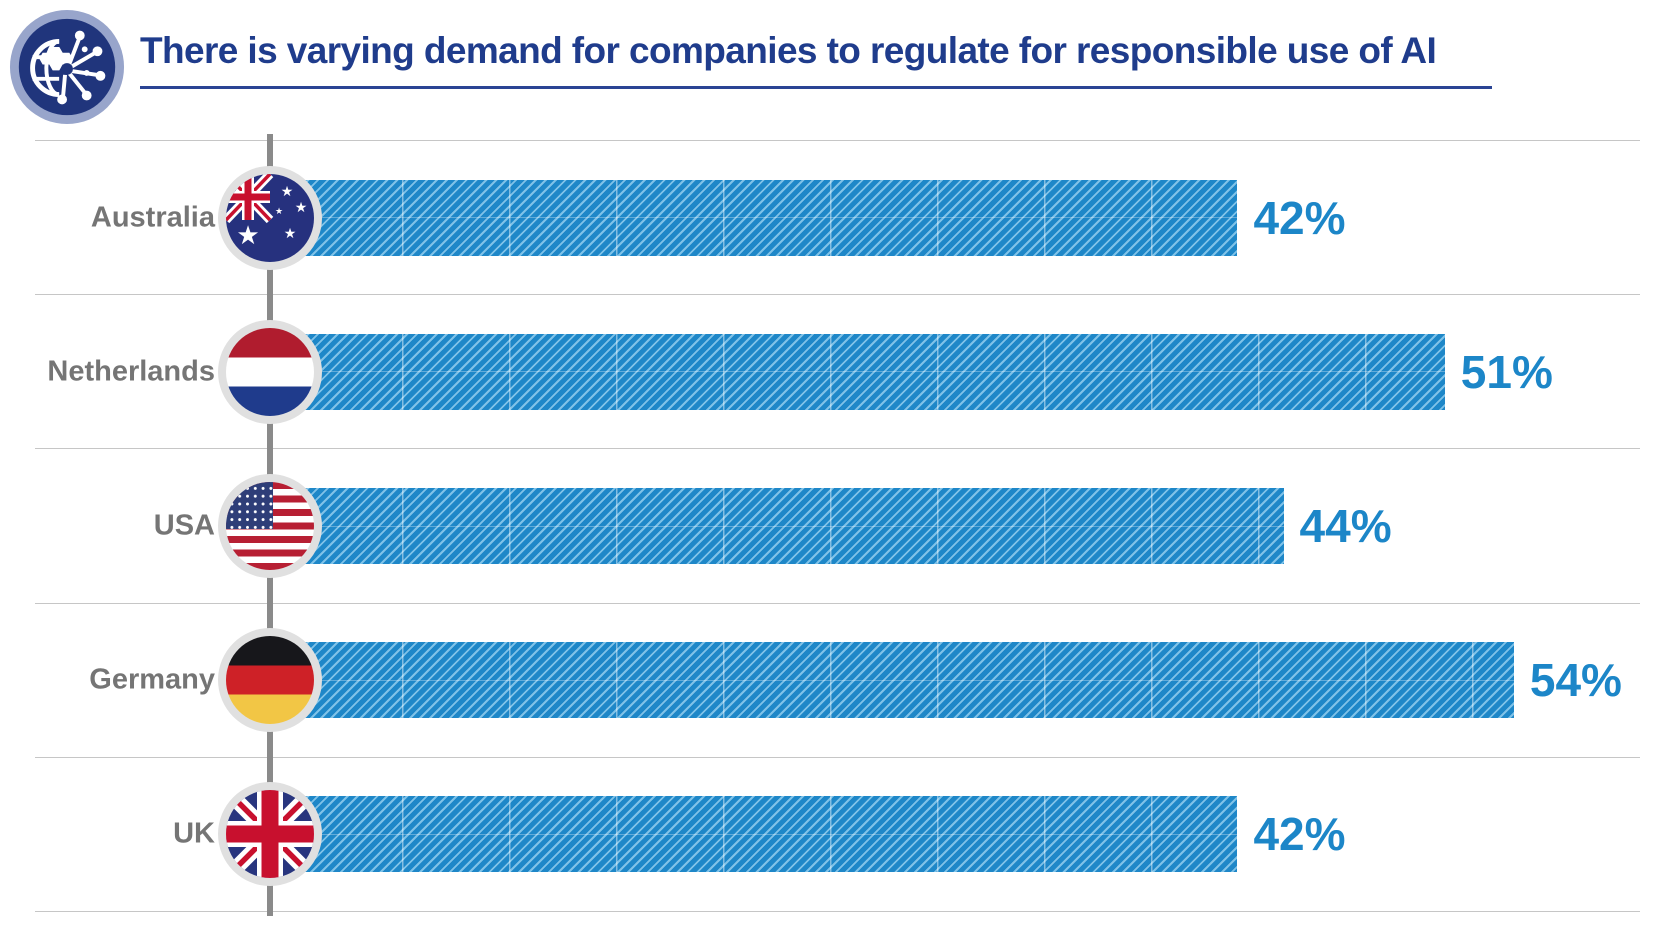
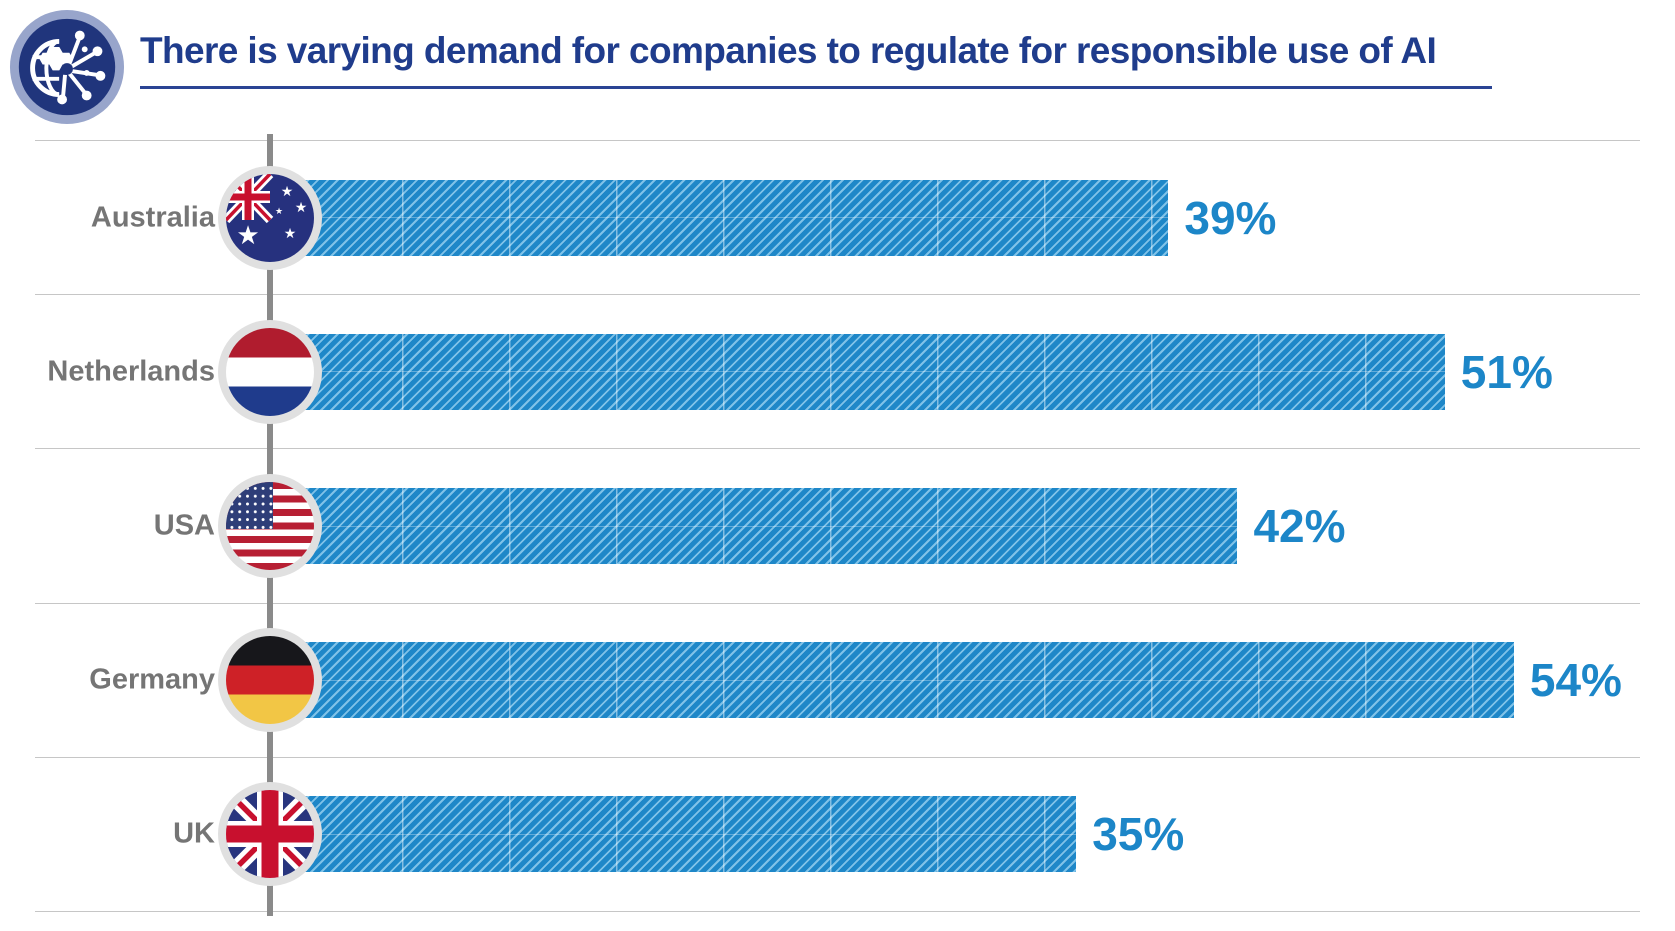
Australia: 42% -> 39%
USA: 44% -> 42%
UK: 42% -> 35%
